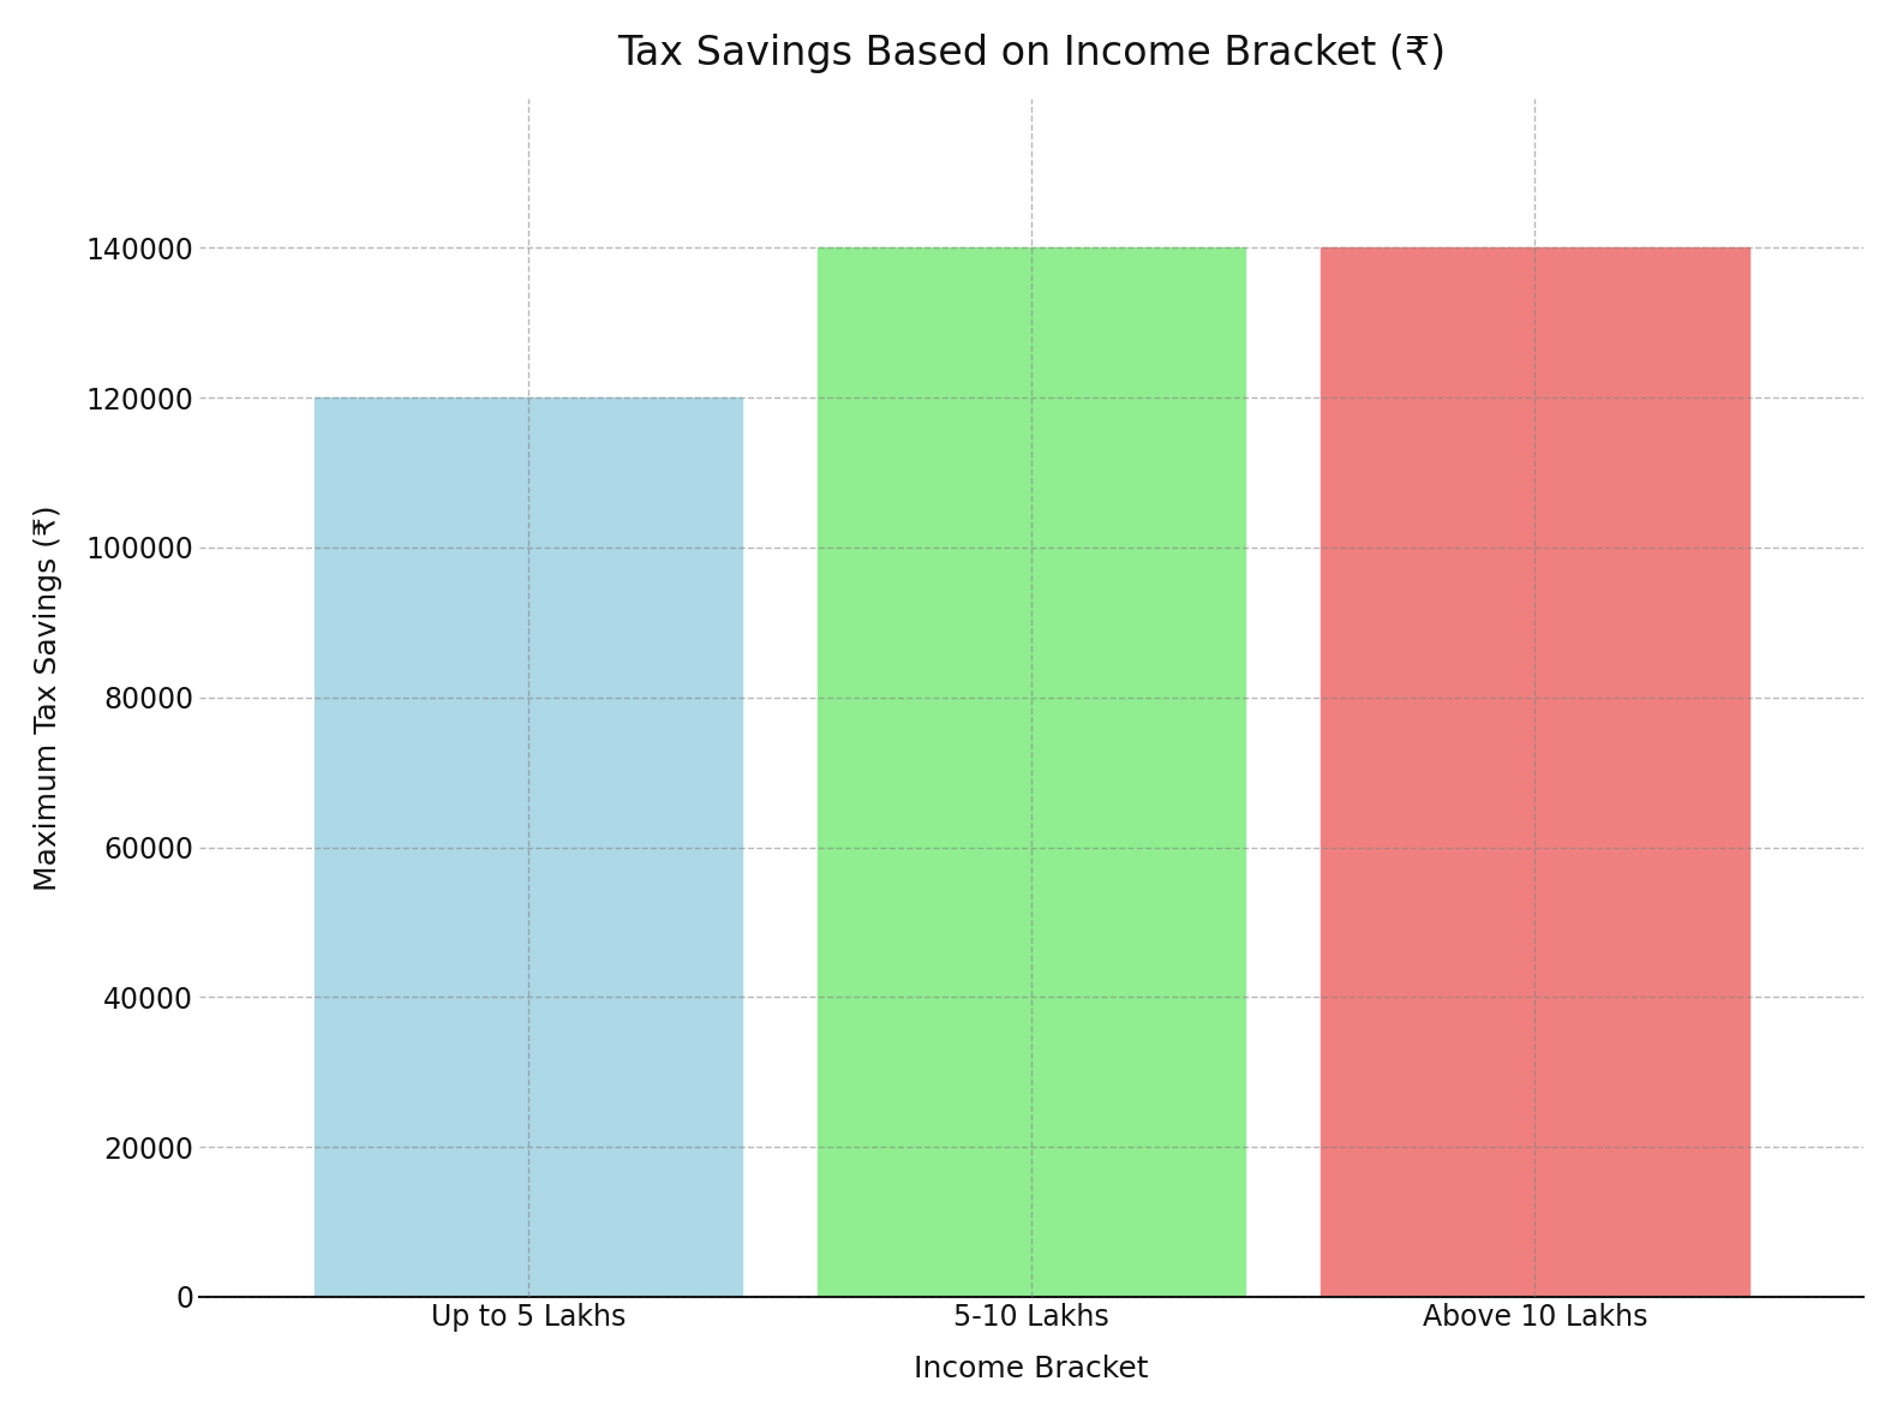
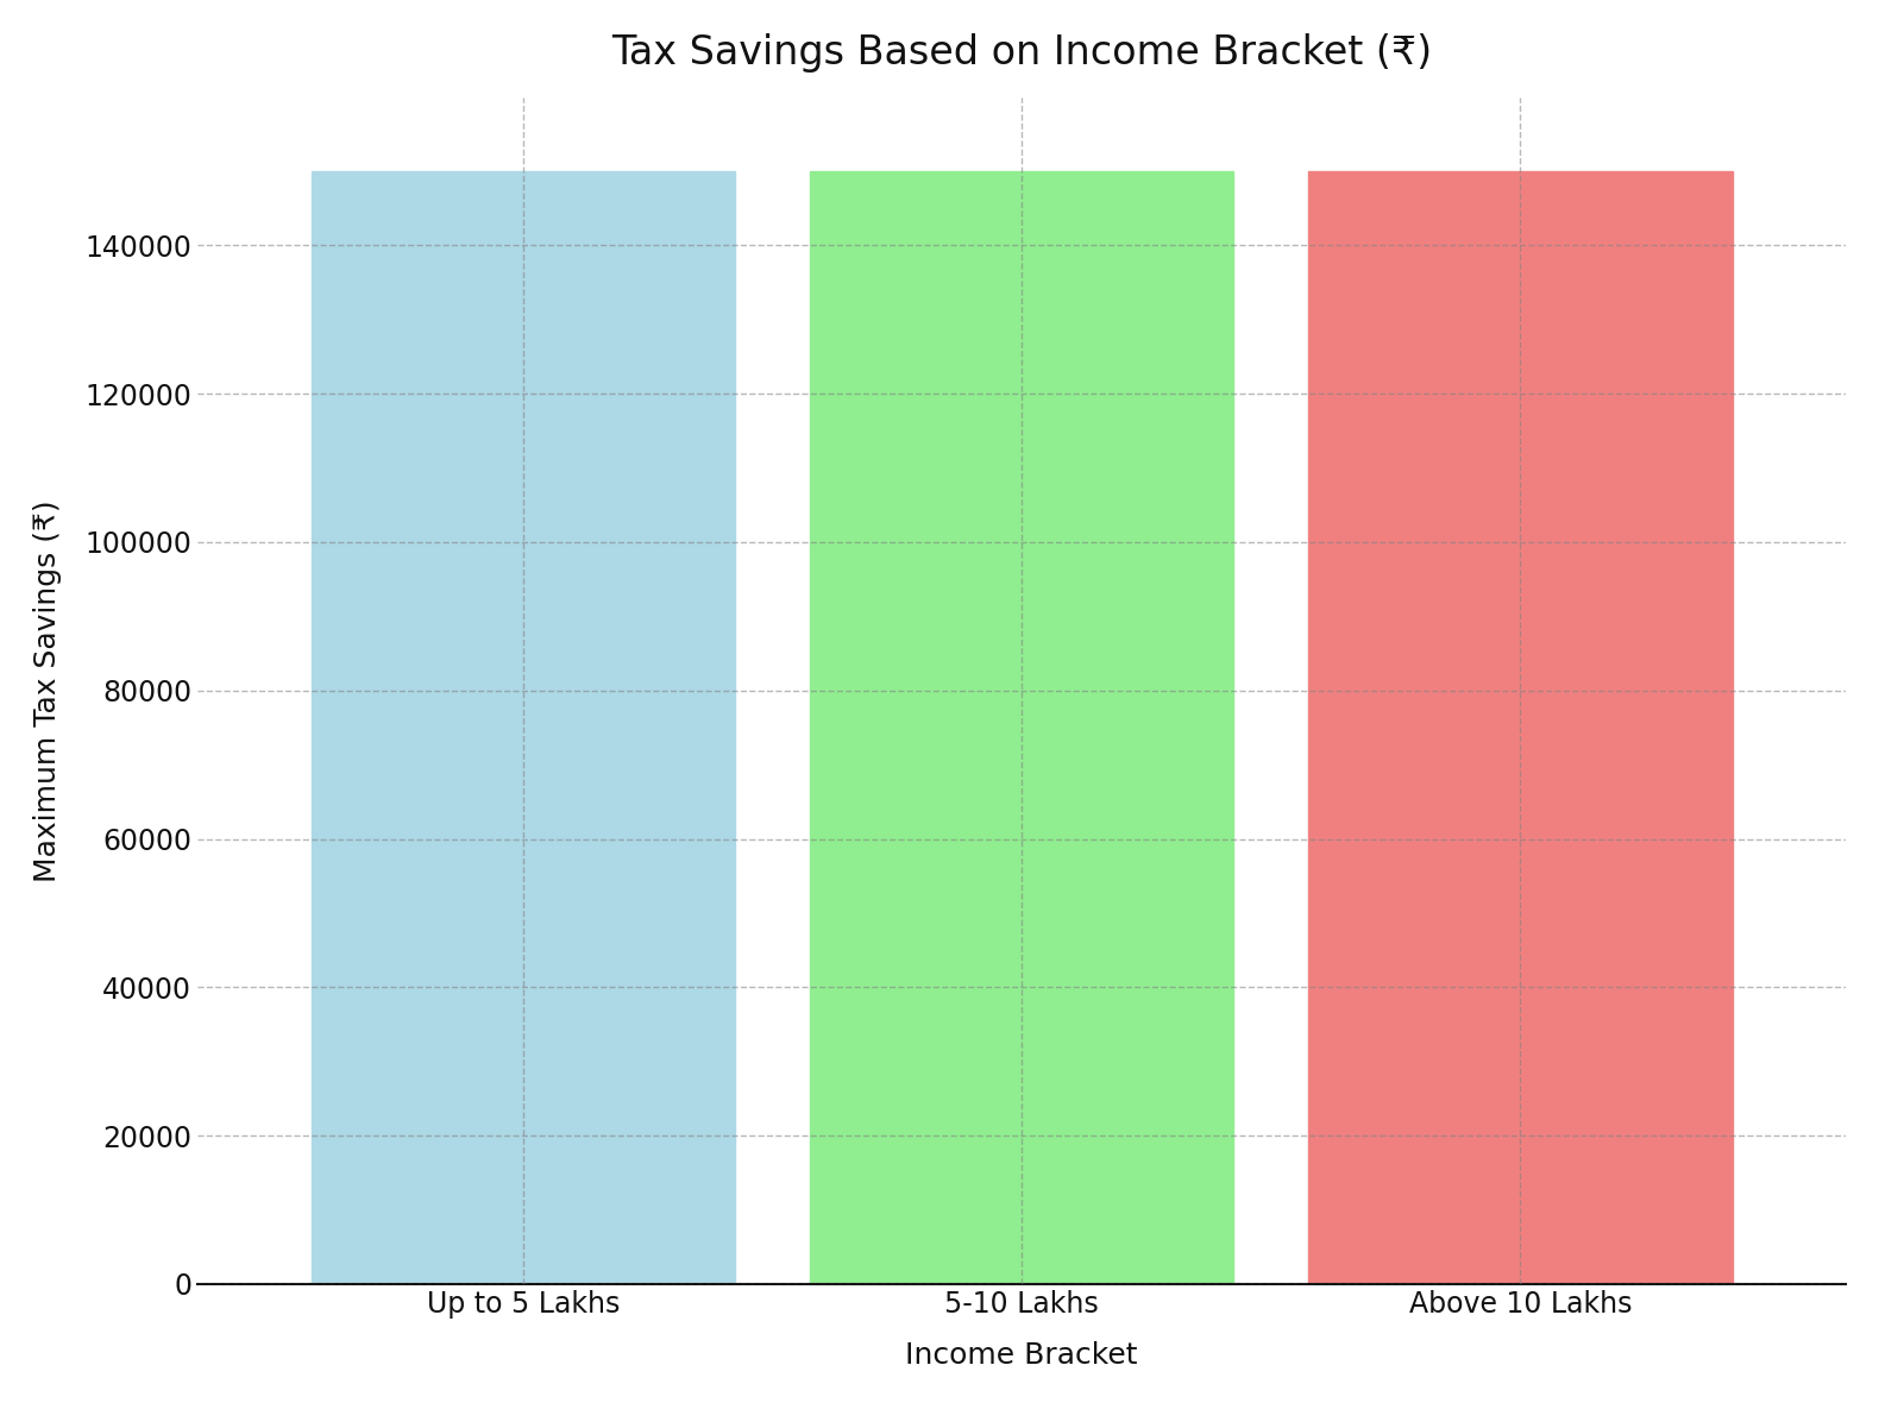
Up to 5 Lakhs: 120000 -> 150000
5-10 Lakhs: 140000 -> 150000
Above 10 Lakhs: 140000 -> 150000
